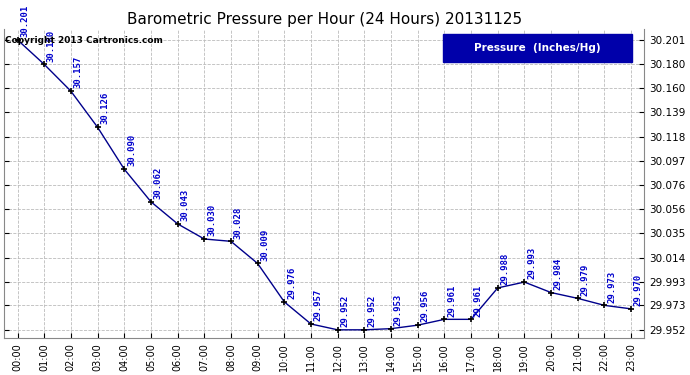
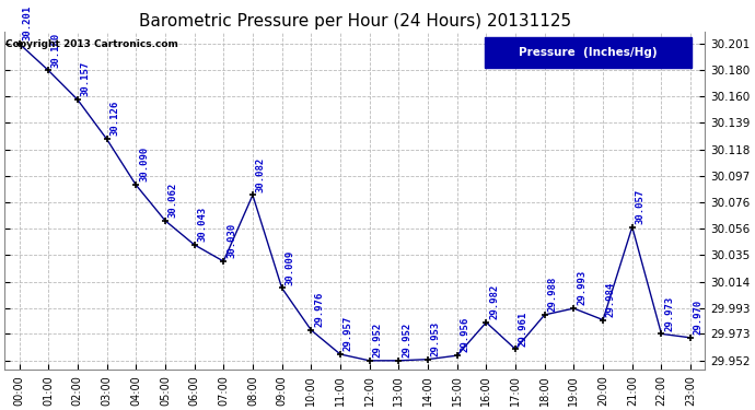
08:00: 30.028 -> 30.082
16:00: 29.961 -> 29.982
21:00: 29.979 -> 30.057
